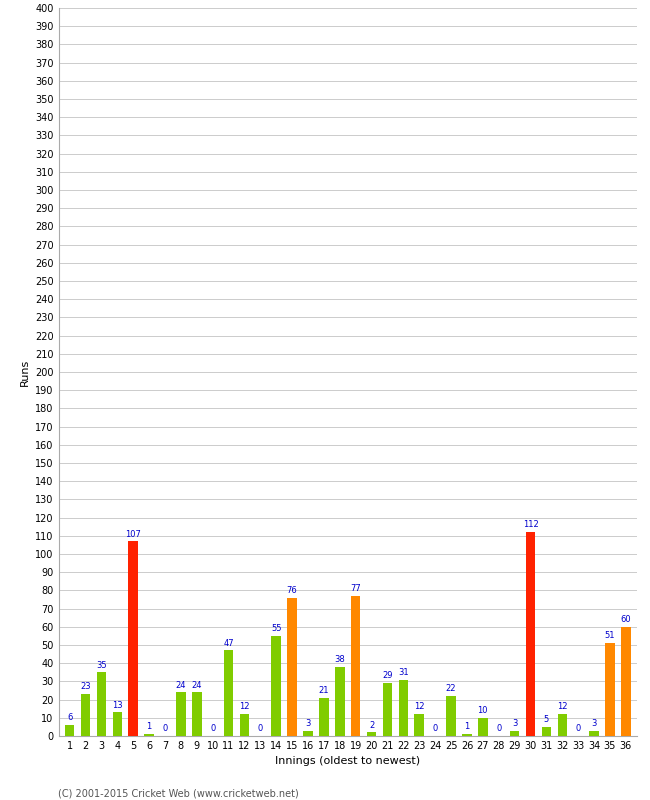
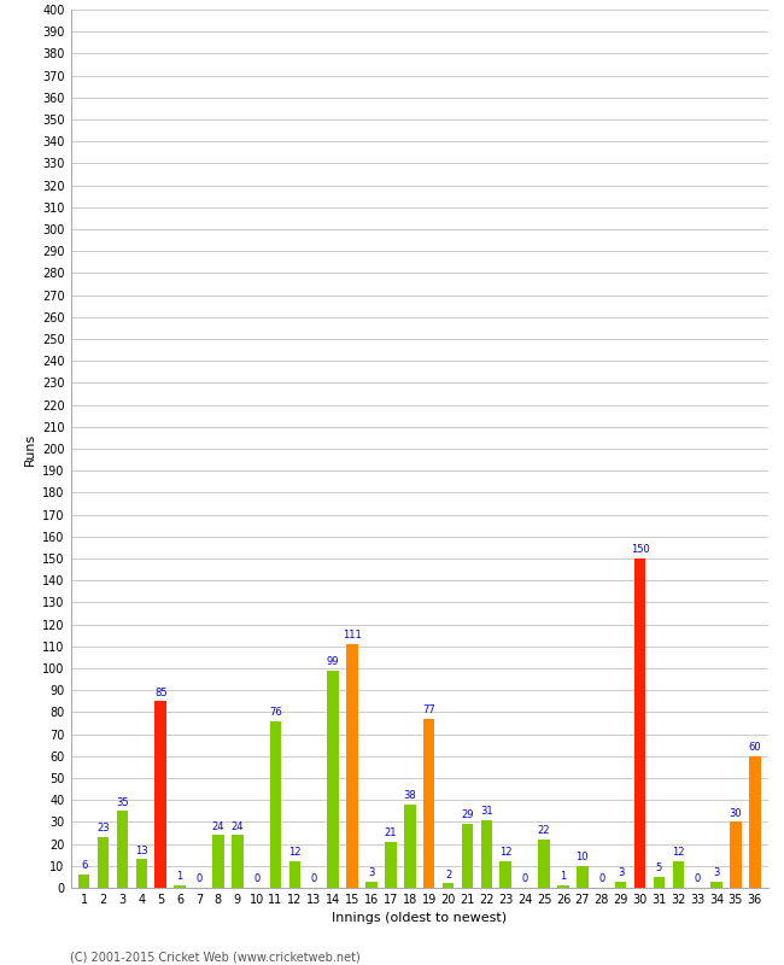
5: 107 -> 85
11: 47 -> 76
14: 55 -> 99
15: 76 -> 111
30: 112 -> 150
35: 51 -> 30
